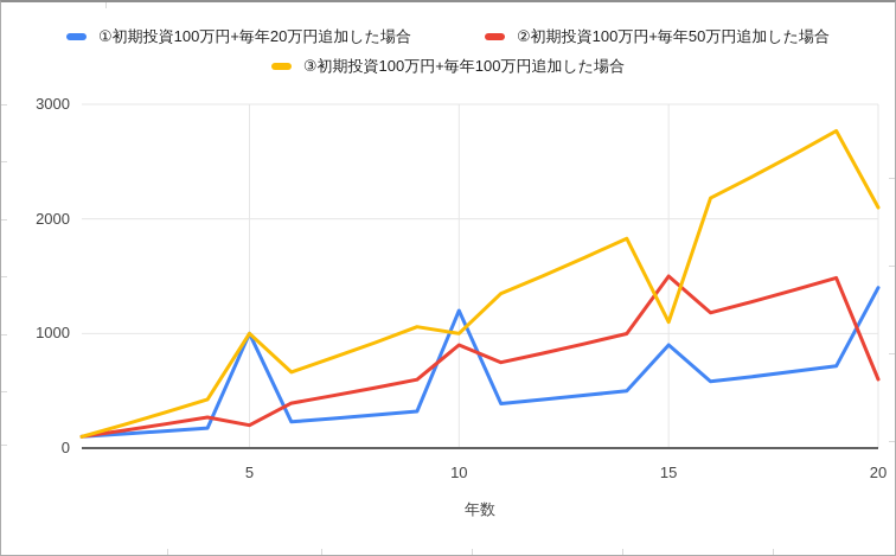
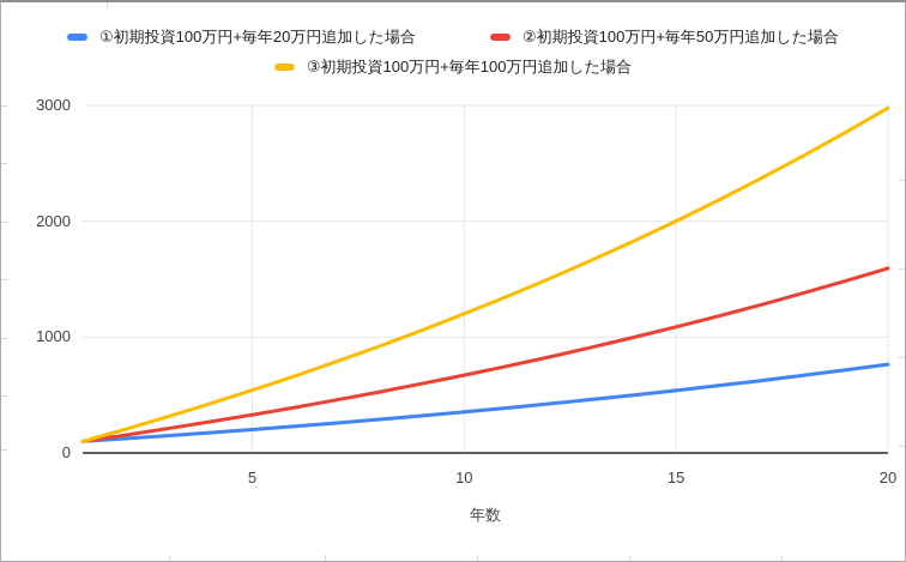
①初期投資100万円+毎年20万円追加した場合/5: 1000 -> 200
②初期投資100万円+毎年50万円追加した場合/5: 200 -> 300
③初期投資100万円+毎年100万円追加した場合/5: 1000 -> 500
①初期投資100万円+毎年20万円追加した場合/10: 1200 -> 400
②初期投資100万円+毎年50万円追加した場合/10: 900 -> 700
③初期投資100万円+毎年100万円追加した場合/10: 1000 -> 1200
①初期投資100万円+毎年20万円追加した場合/15: 900 -> 500
②初期投資100万円+毎年50万円追加した場合/15: 1500 -> 1100
③初期投資100万円+毎年100万円追加した場合/15: 1100 -> 2000
①初期投資100万円+毎年20万円追加した場合/20: 1400 -> 800
②初期投資100万円+毎年50万円追加した場合/20: 600 -> 1600
③初期投資100万円+毎年100万円追加した場合/20: 2100 -> 3000
